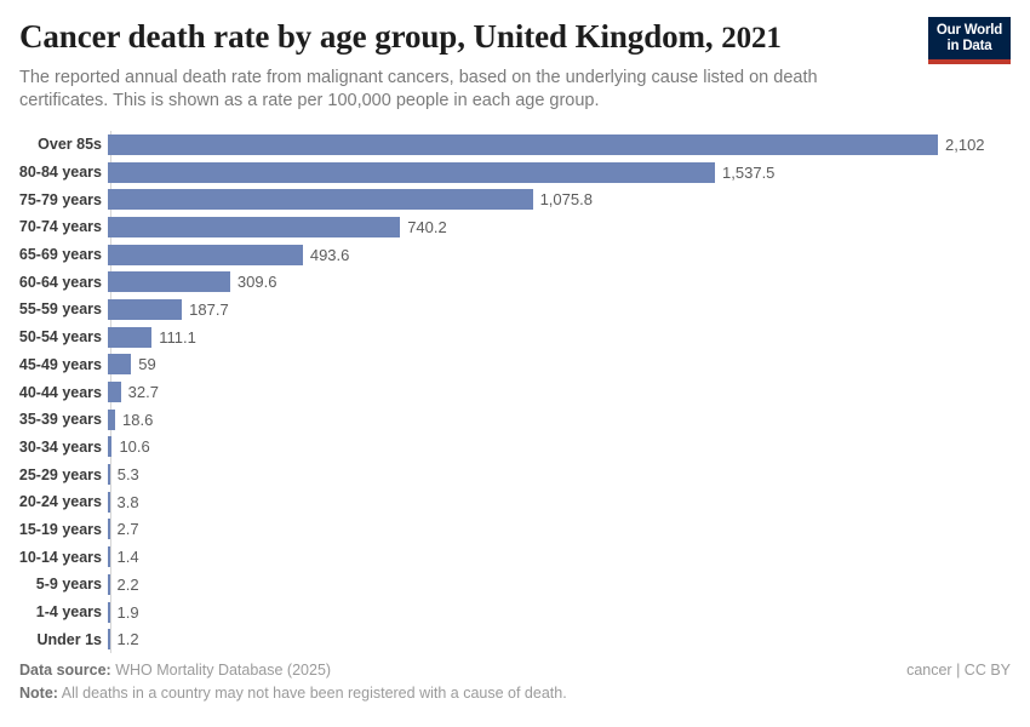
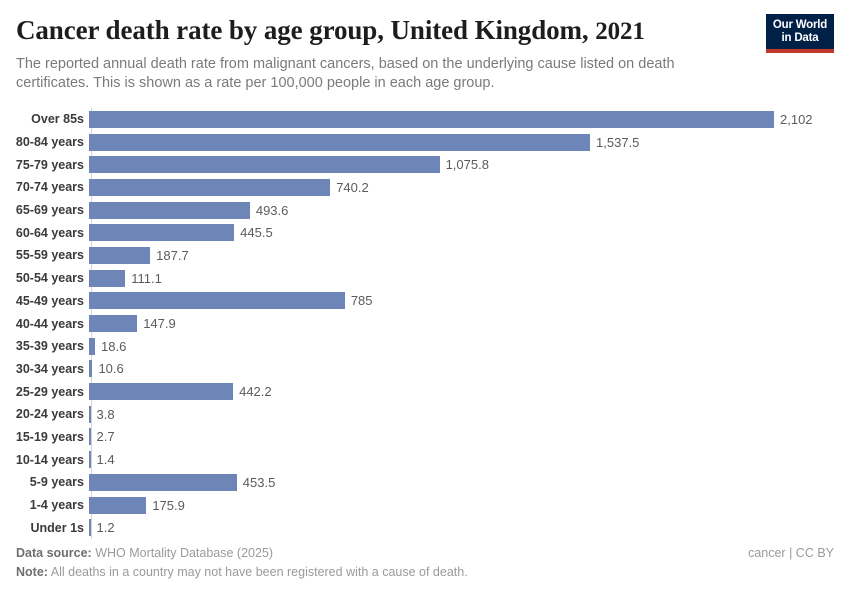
60-64 years: 309.6 -> 445.5
45-49 years: 59 -> 785
40-44 years: 32.7 -> 147.9
25-29 years: 5.3 -> 442.2
5-9 years: 2.2 -> 453.5
1-4 years: 1.9 -> 175.9
